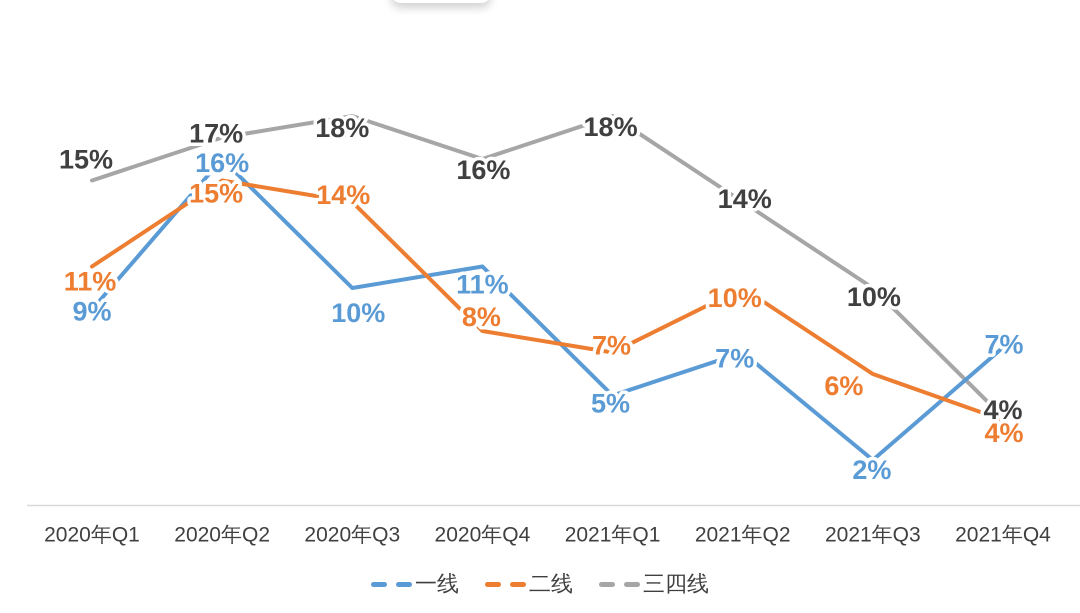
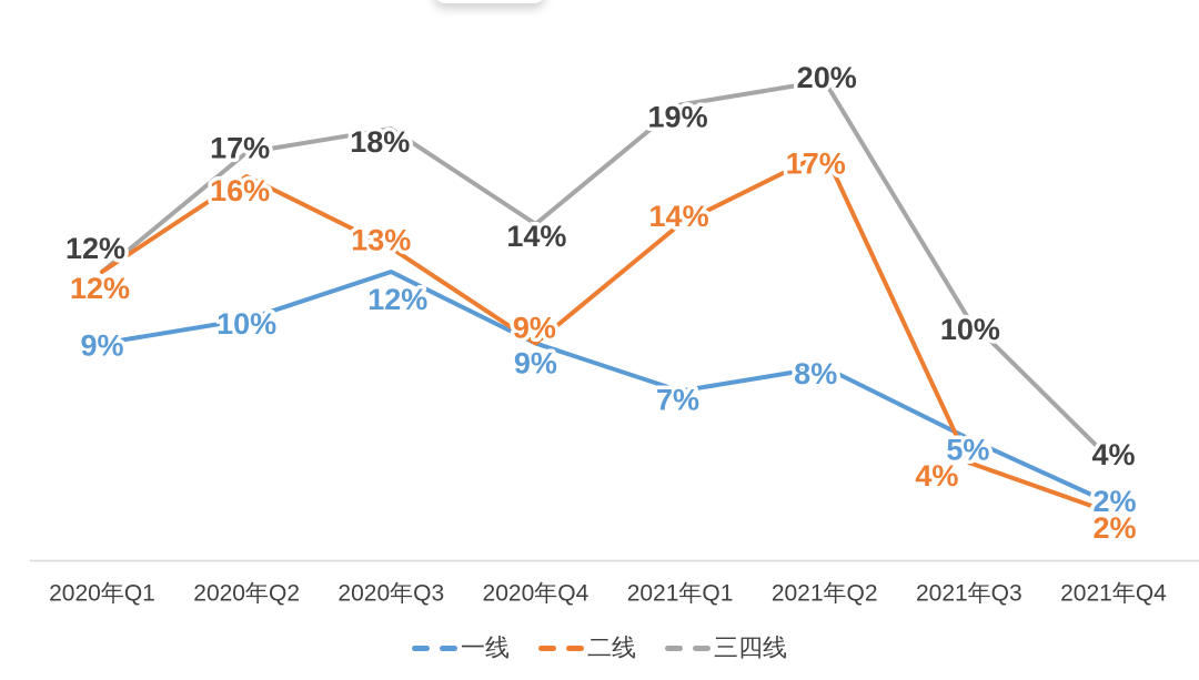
二线/2020年Q1: 11% -> 12%
三四线/2020年Q1: 15% -> 12%
一线/2020年Q2: 16% -> 10%
二线/2020年Q2: 15% -> 16%
一线/2020年Q3: 10% -> 12%
二线/2020年Q3: 14% -> 13%
一线/2020年Q4: 11% -> 9%
二线/2020年Q4: 8% -> 9%
三四线/2020年Q4: 16% -> 14%
一线/2021年Q1: 5% -> 7%
二线/2021年Q1: 7% -> 14%
三四线/2021年Q1: 18% -> 19%
一线/2021年Q2: 7% -> 8%
二线/2021年Q2: 10% -> 17%
三四线/2021年Q2: 14% -> 20%
一线/2021年Q3: 2% -> 5%
二线/2021年Q3: 6% -> 4%
一线/2021年Q4: 7% -> 2%
二线/2021年Q4: 4% -> 2%
